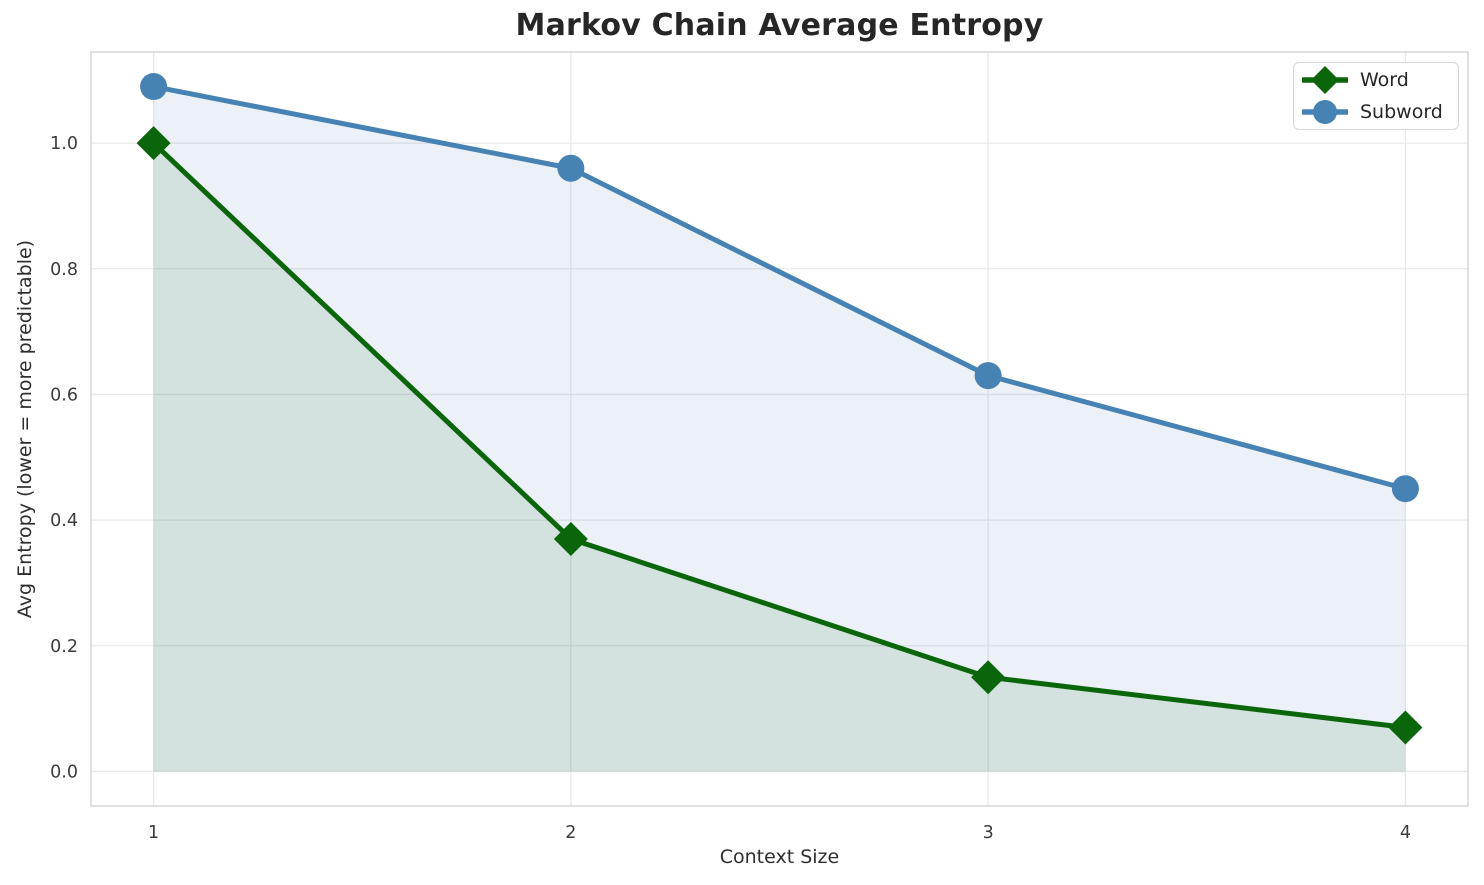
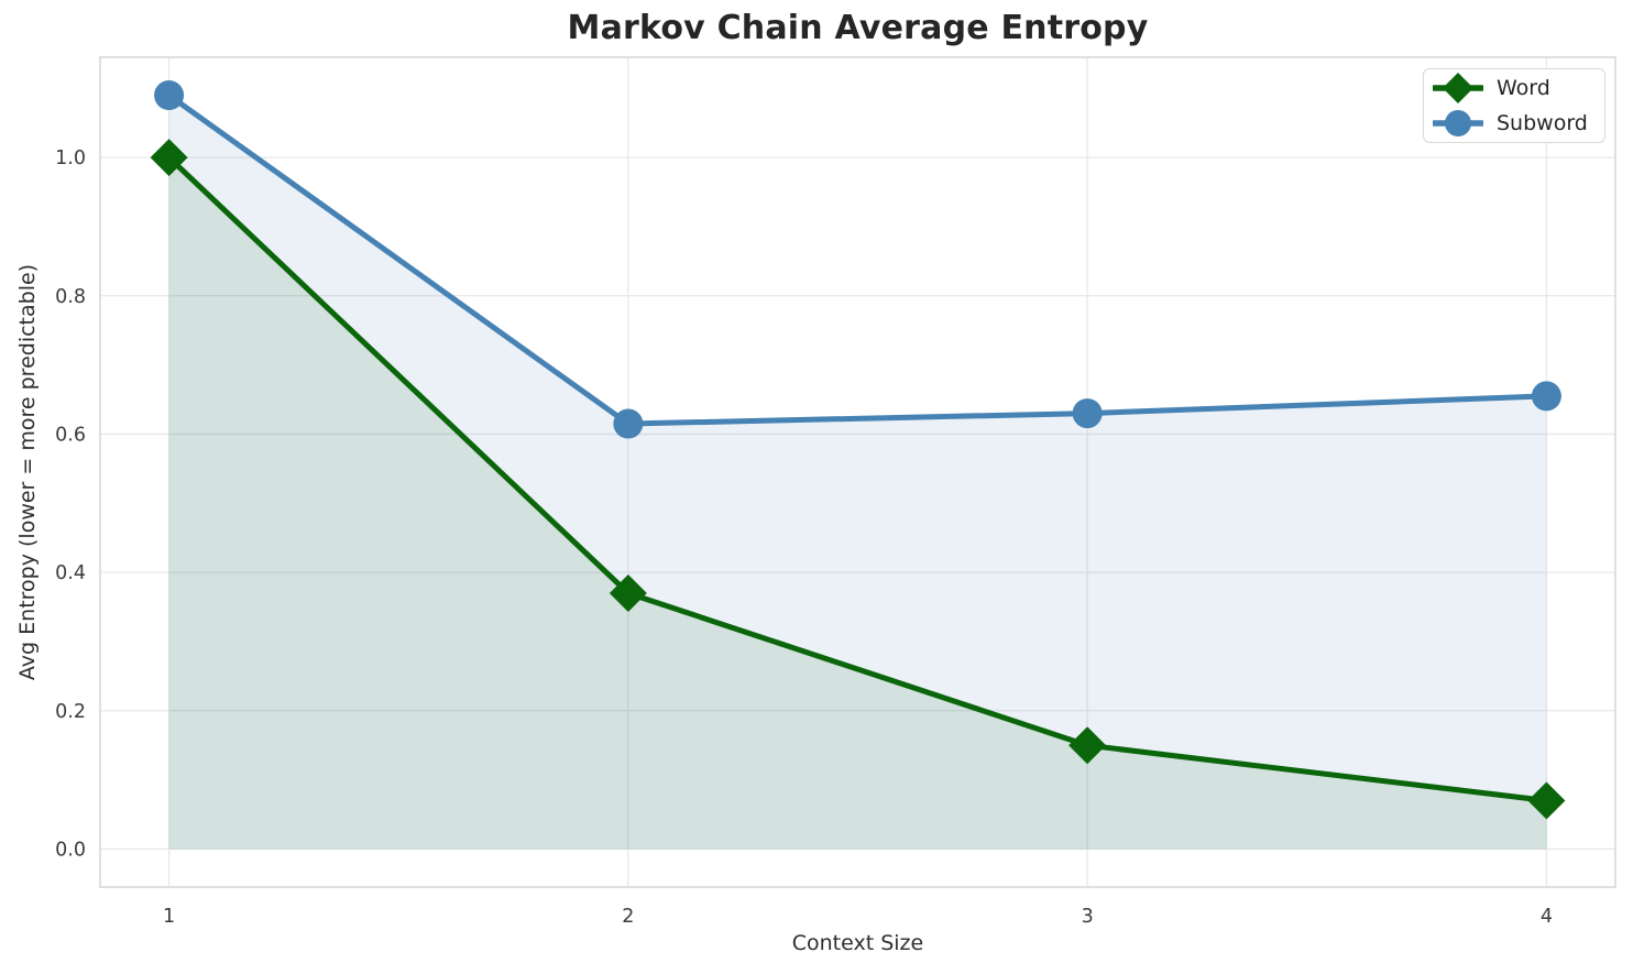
Subword/2: 0.96 -> 0.61
Subword/4: 0.45 -> 0.66
